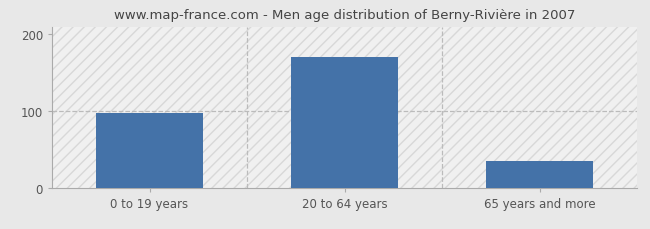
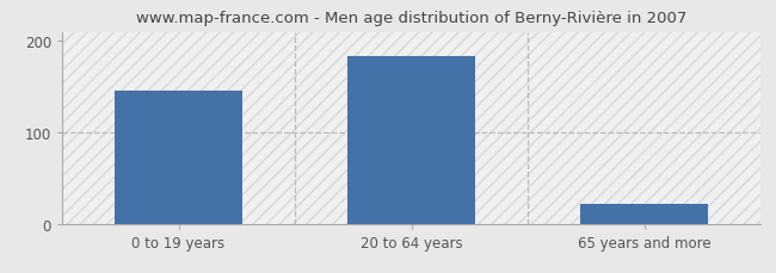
0 to 19 years: 97 -> 146
20 to 64 years: 170 -> 184
65 years and more: 35 -> 22
